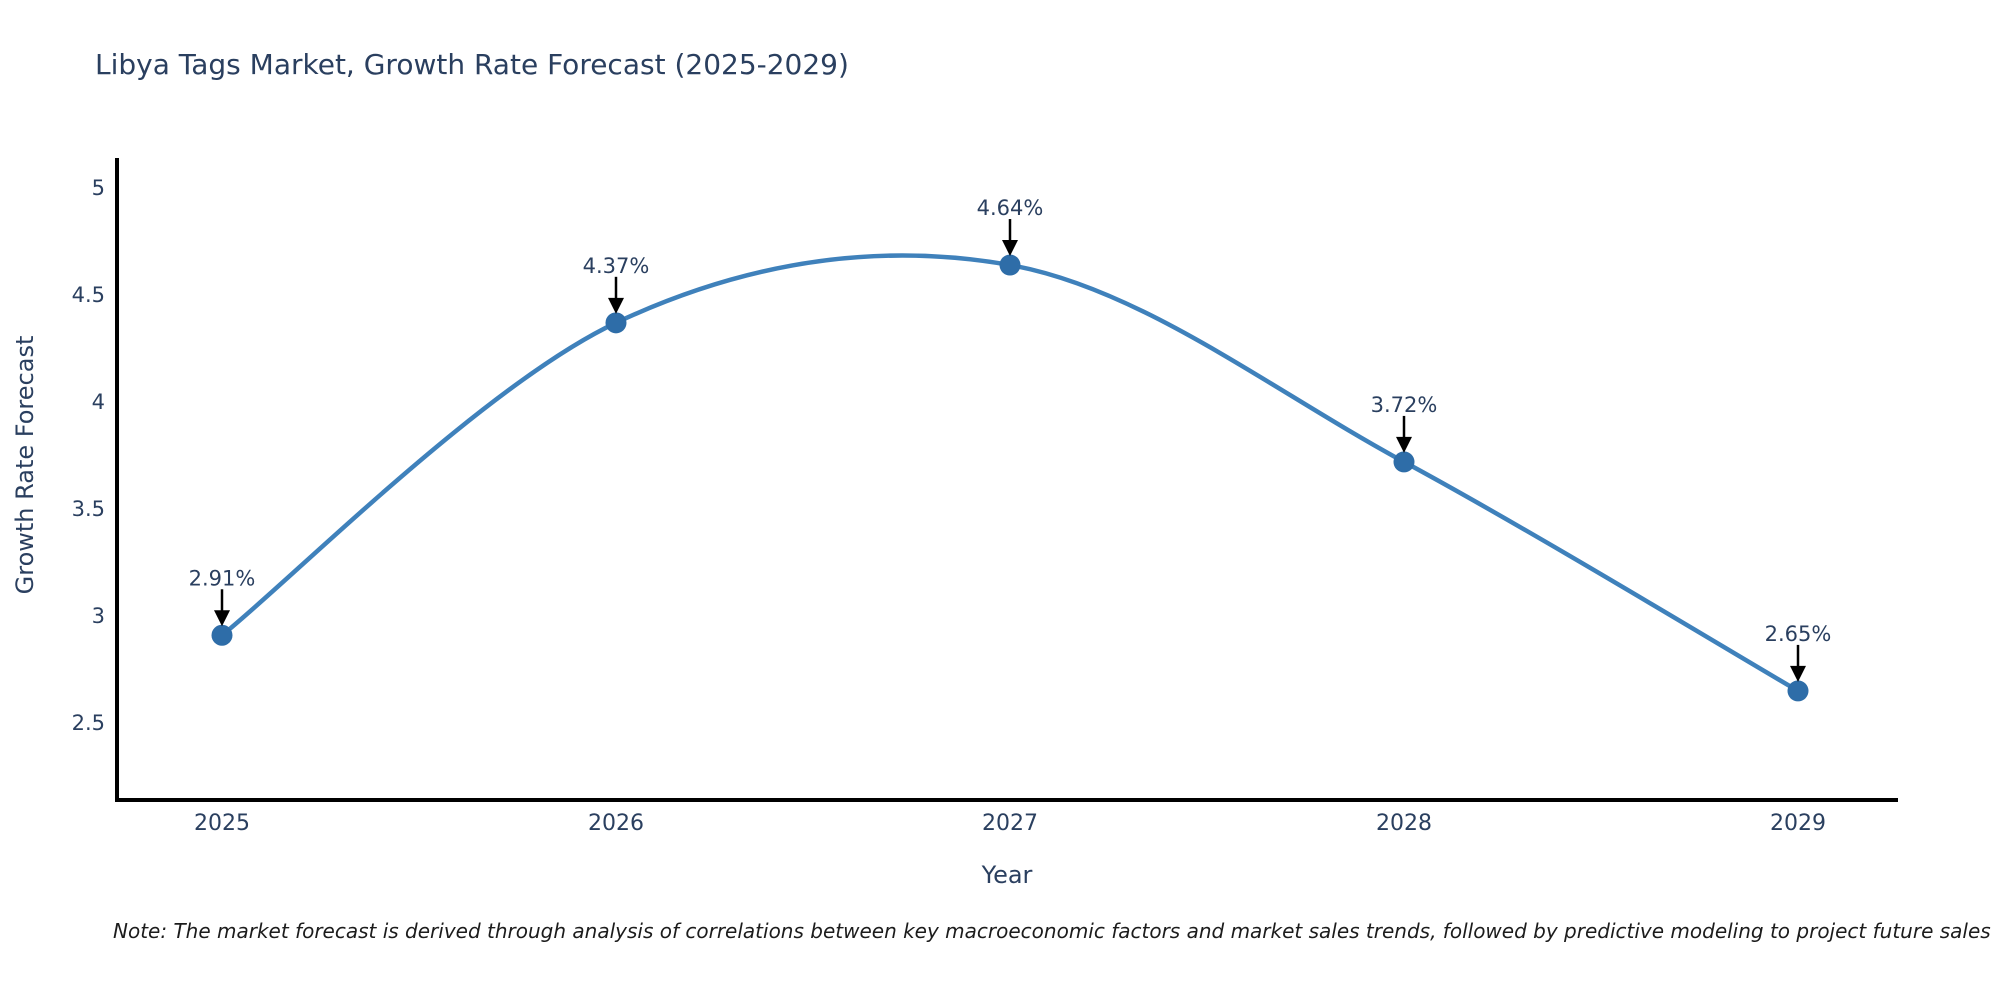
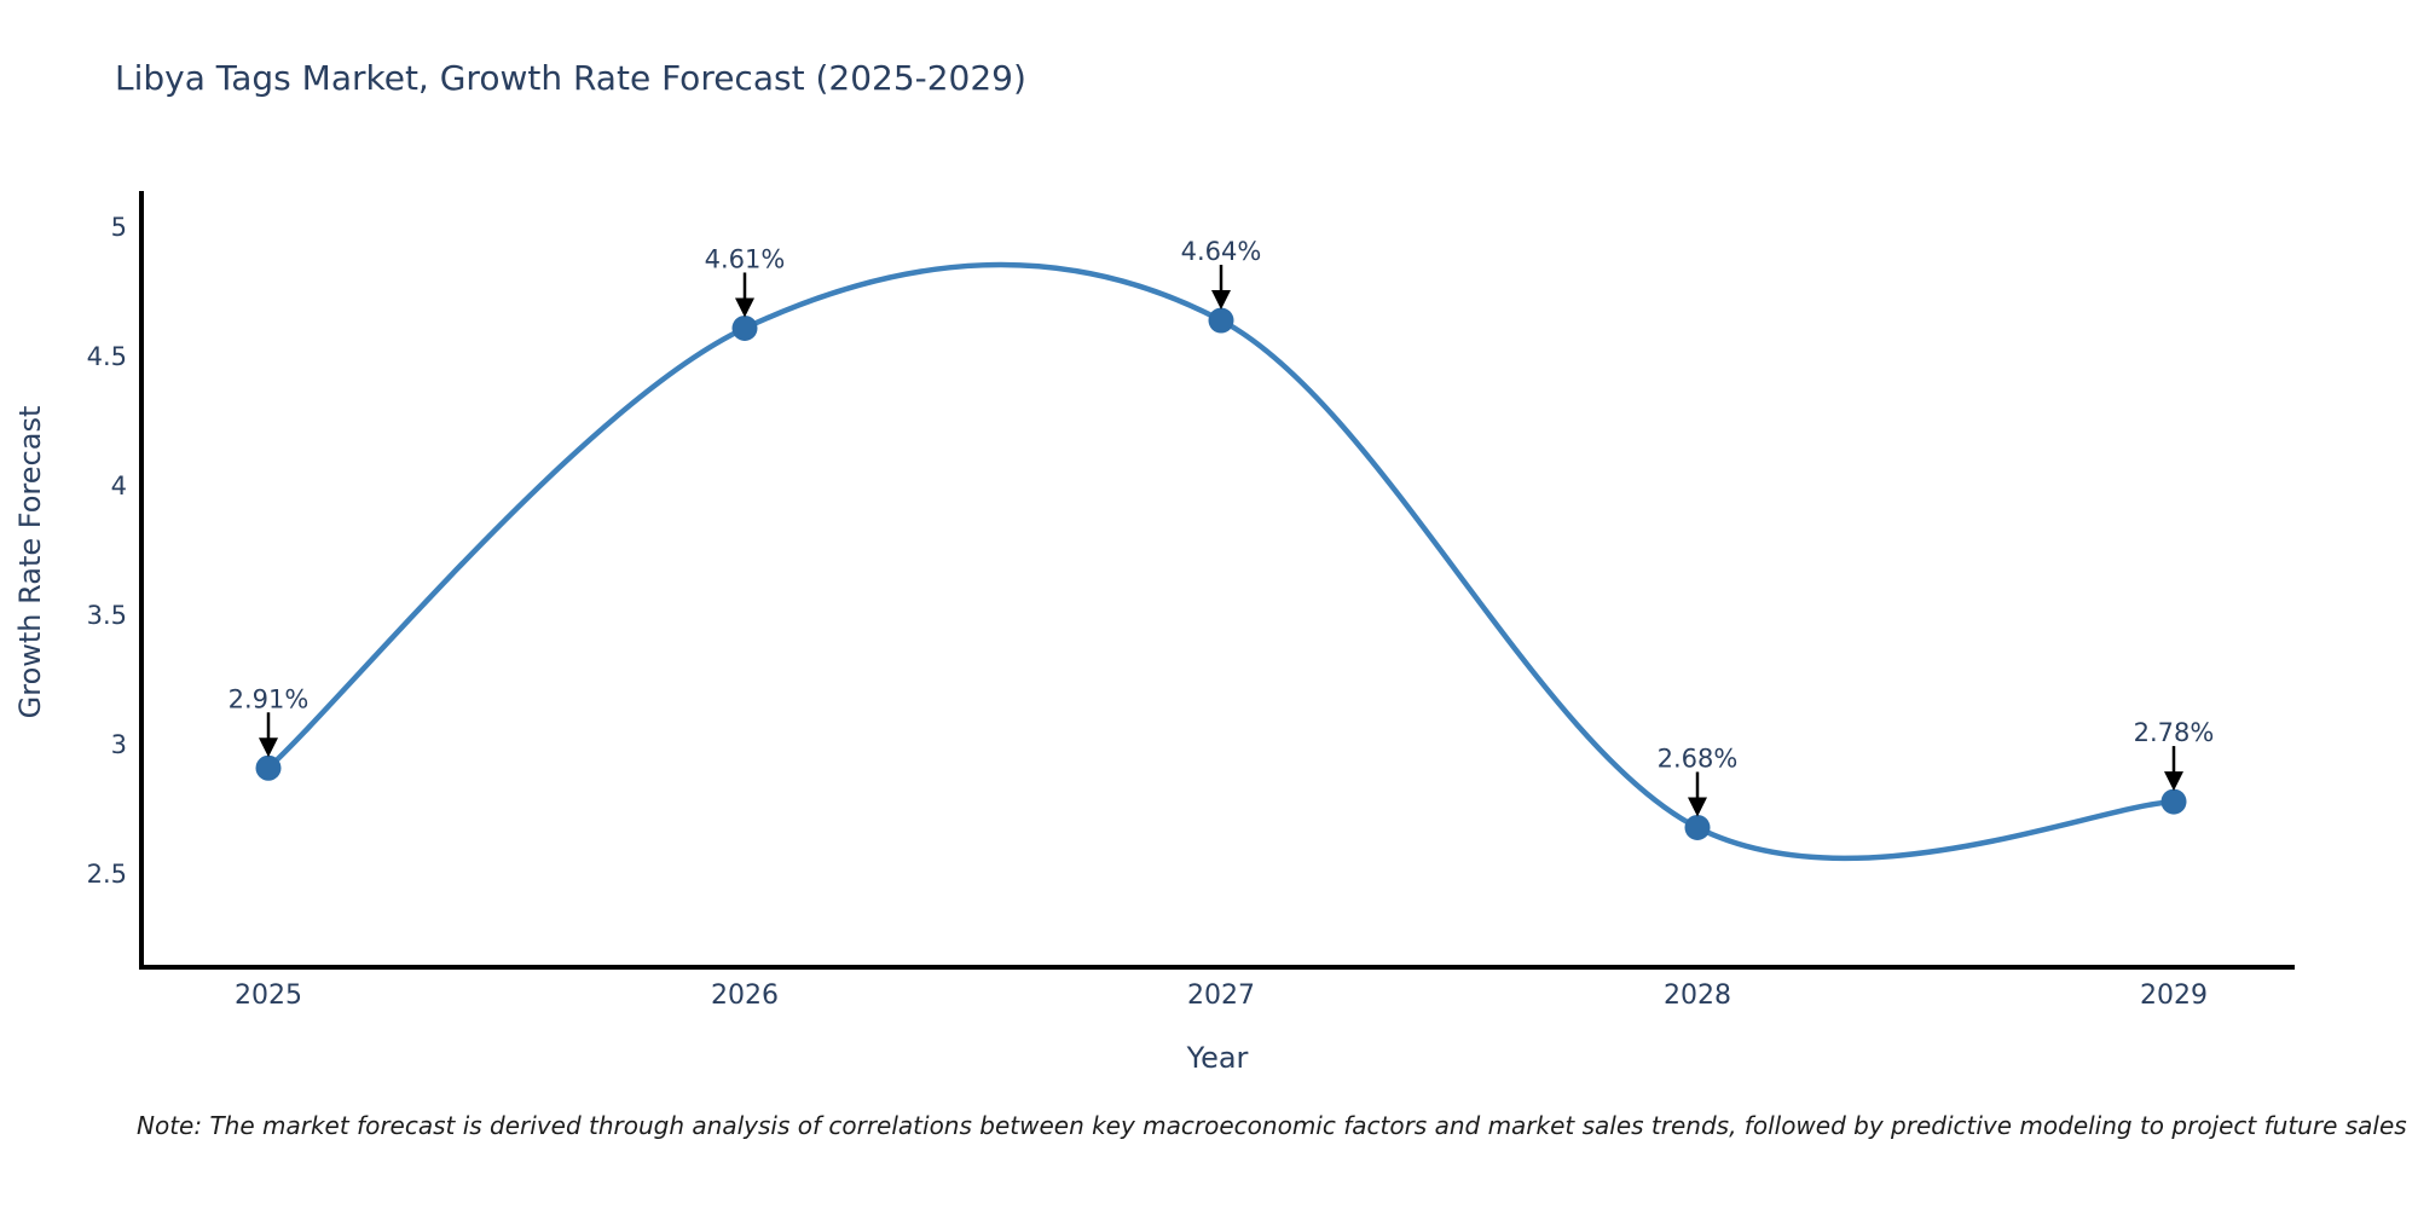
2026: 4.37% -> 4.61%
2028: 3.72% -> 2.68%
2029: 2.65% -> 2.78%
